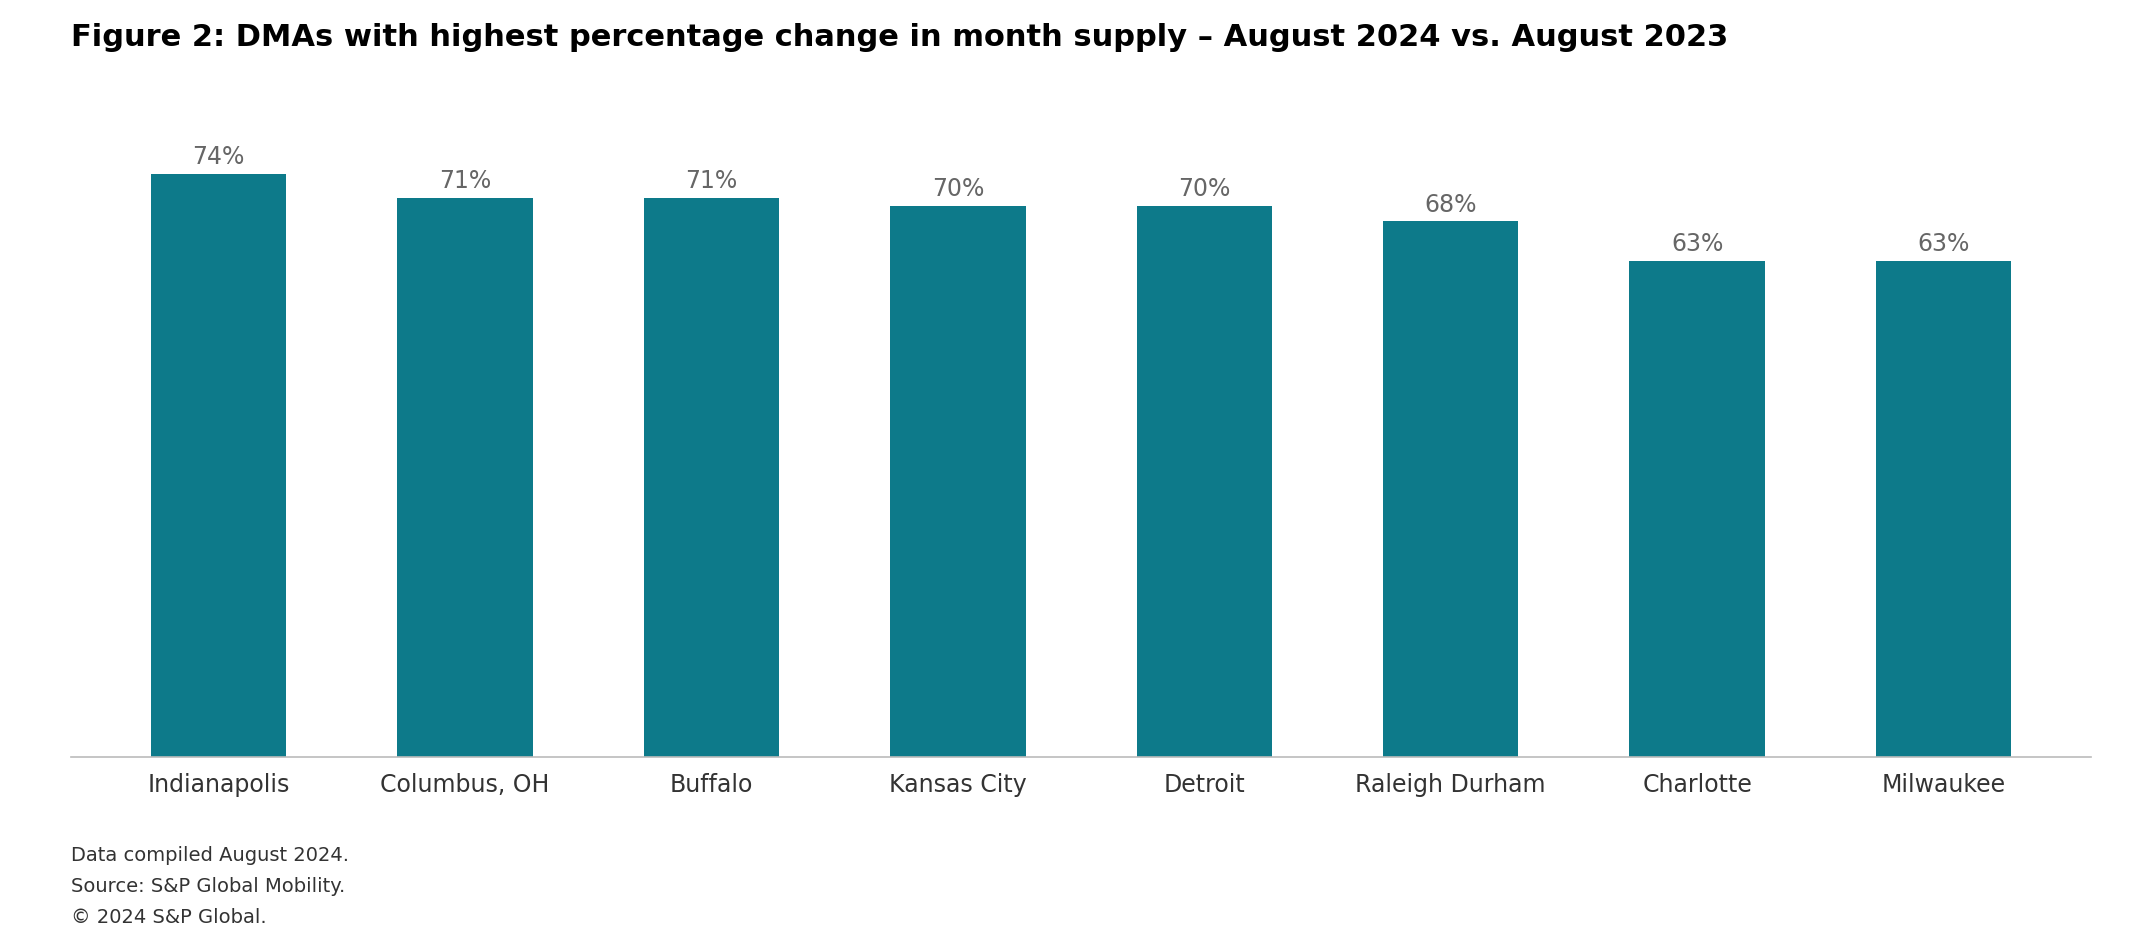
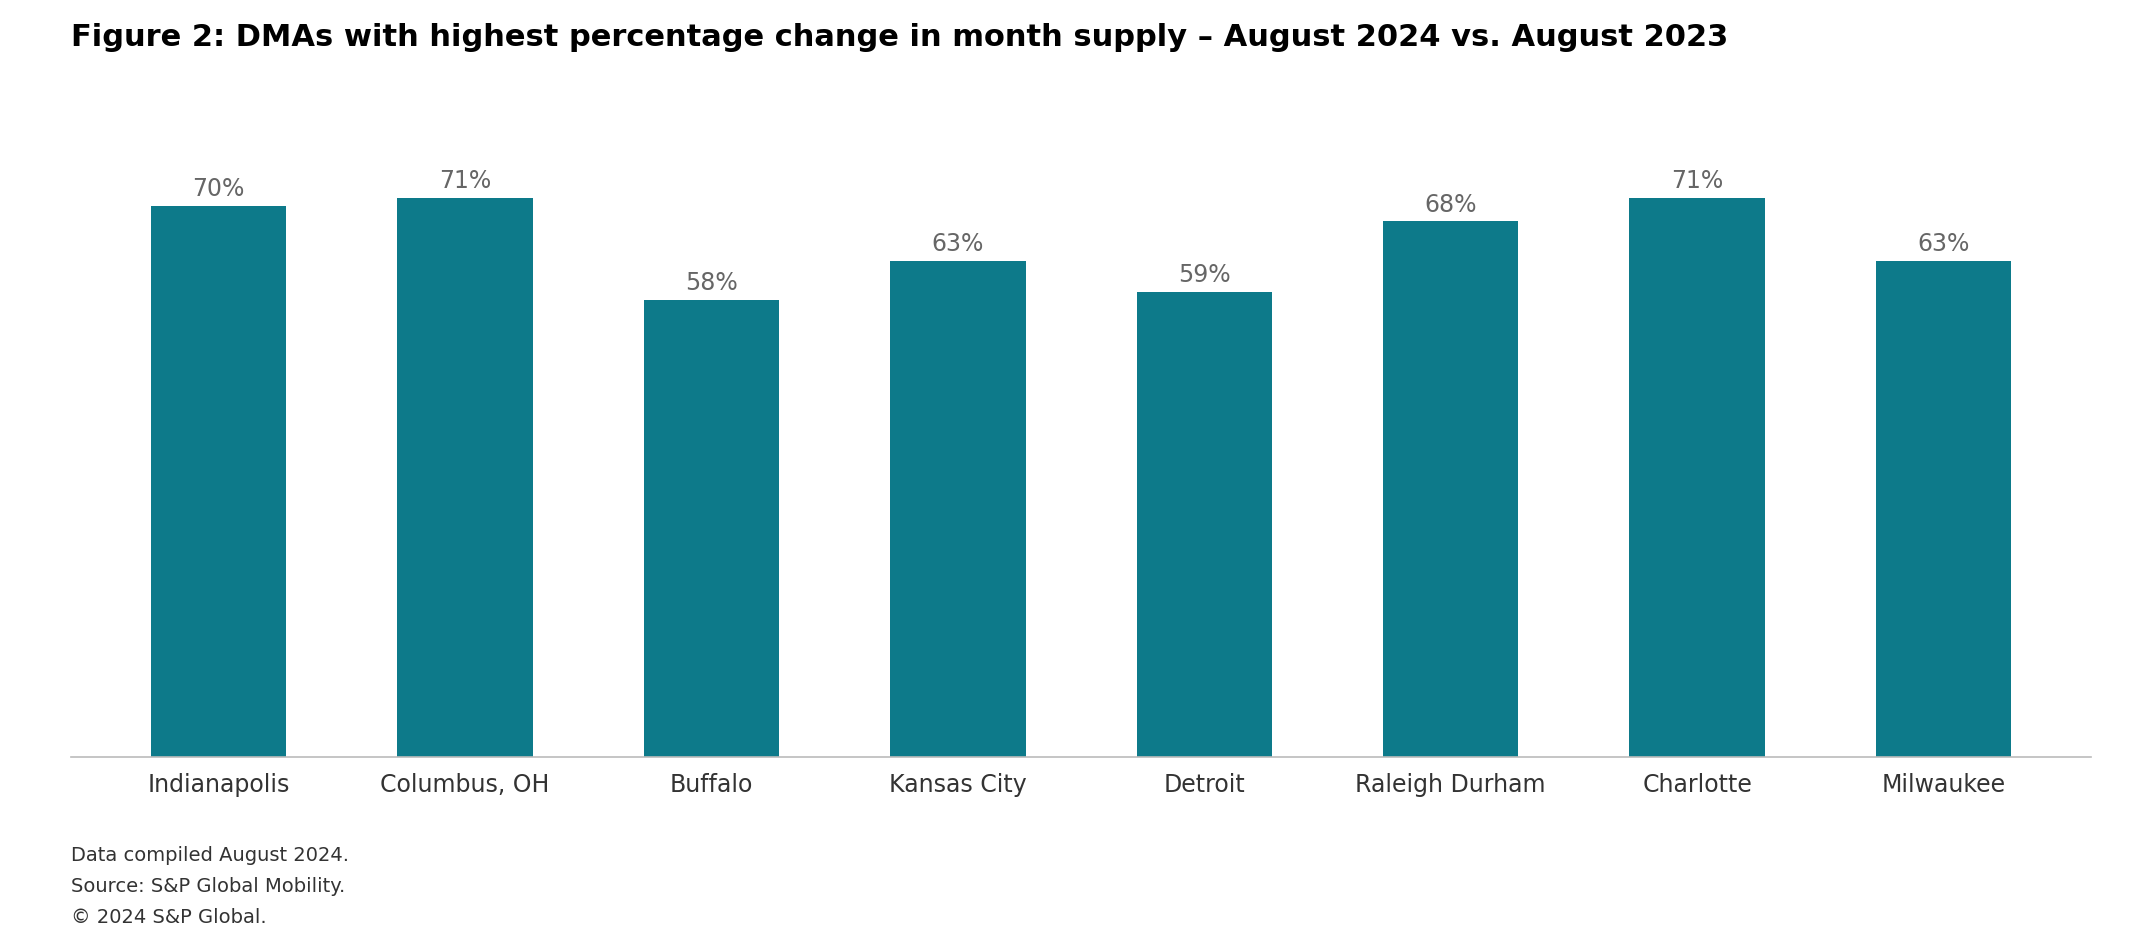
Indianapolis: 74% -> 70%
Buffalo: 71% -> 58%
Kansas City: 70% -> 63%
Detroit: 70% -> 59%
Charlotte: 63% -> 71%
